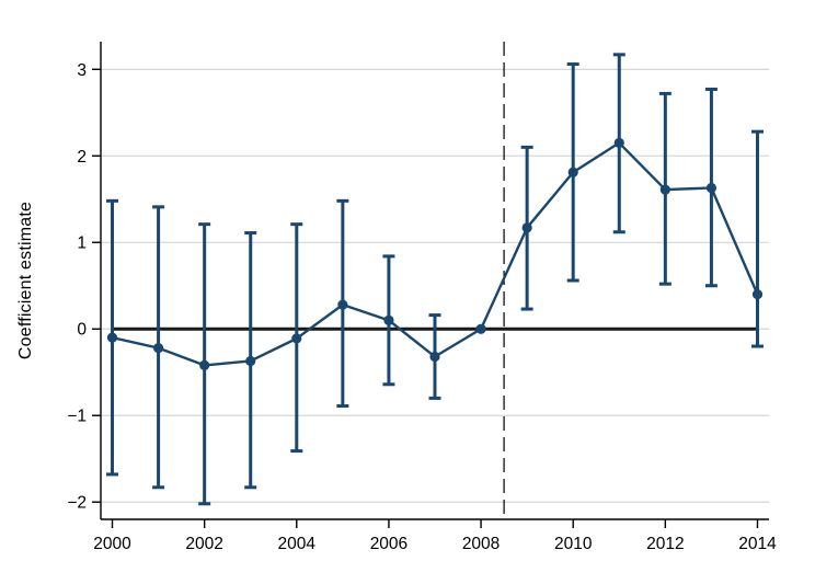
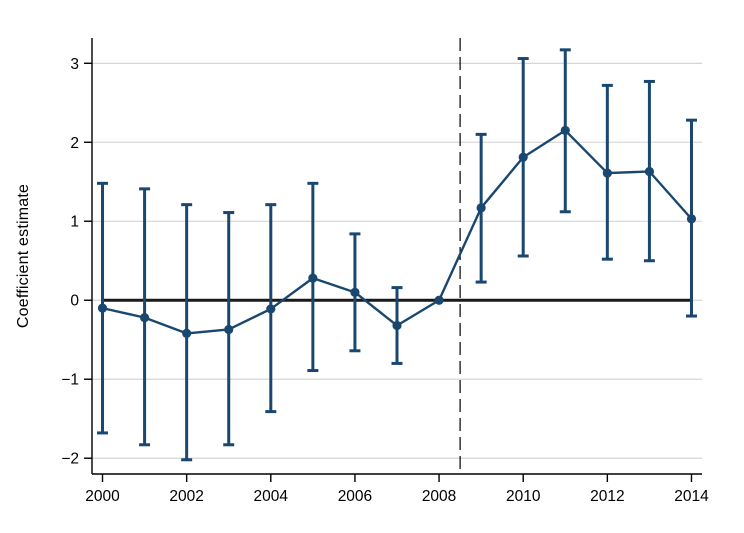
2014: 0.4 -> 1.0
